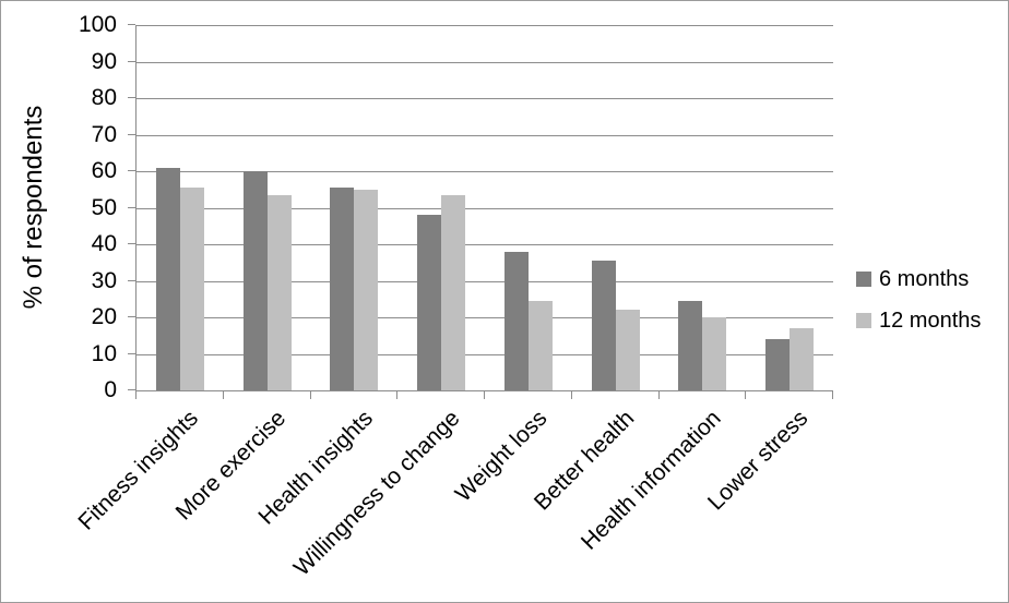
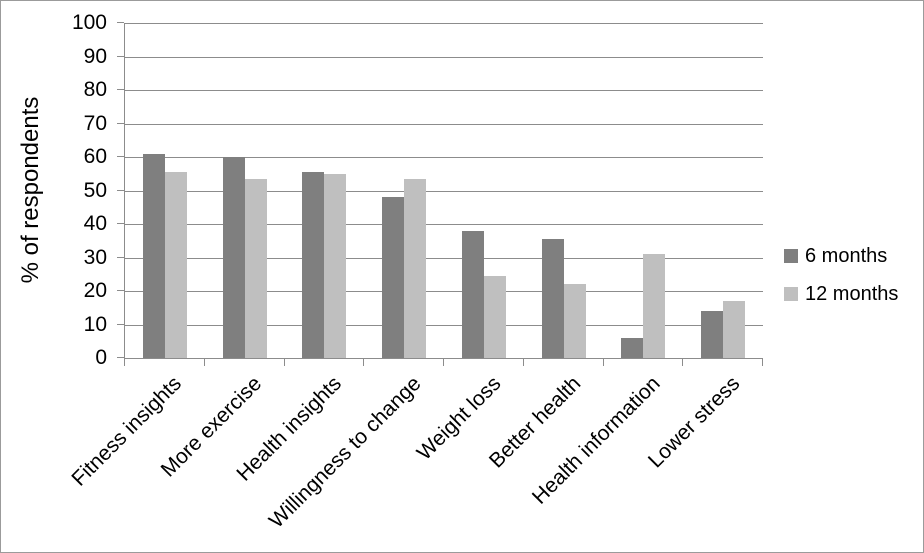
6 months/Health information: 24 -> 6
12 months/Health information: 20 -> 31
